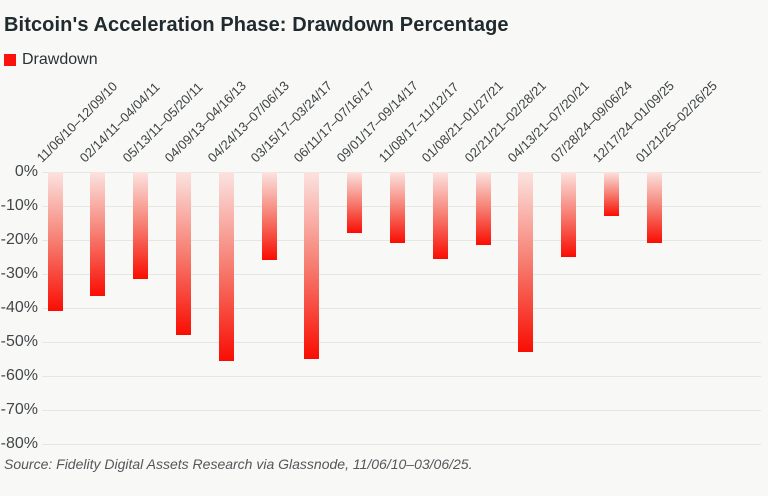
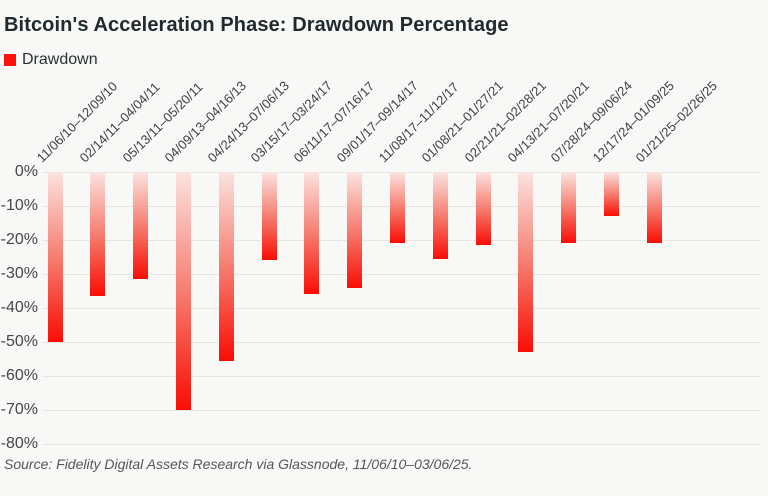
11/06/10–12/09/10: -41% -> -50%
04/09/13–04/16/13: -48% -> -70%
06/11/17–07/16/17: -55% -> -36%
09/01/17–09/14/17: -18% -> -34%
07/28/24–09/06/24: -25% -> -21%
